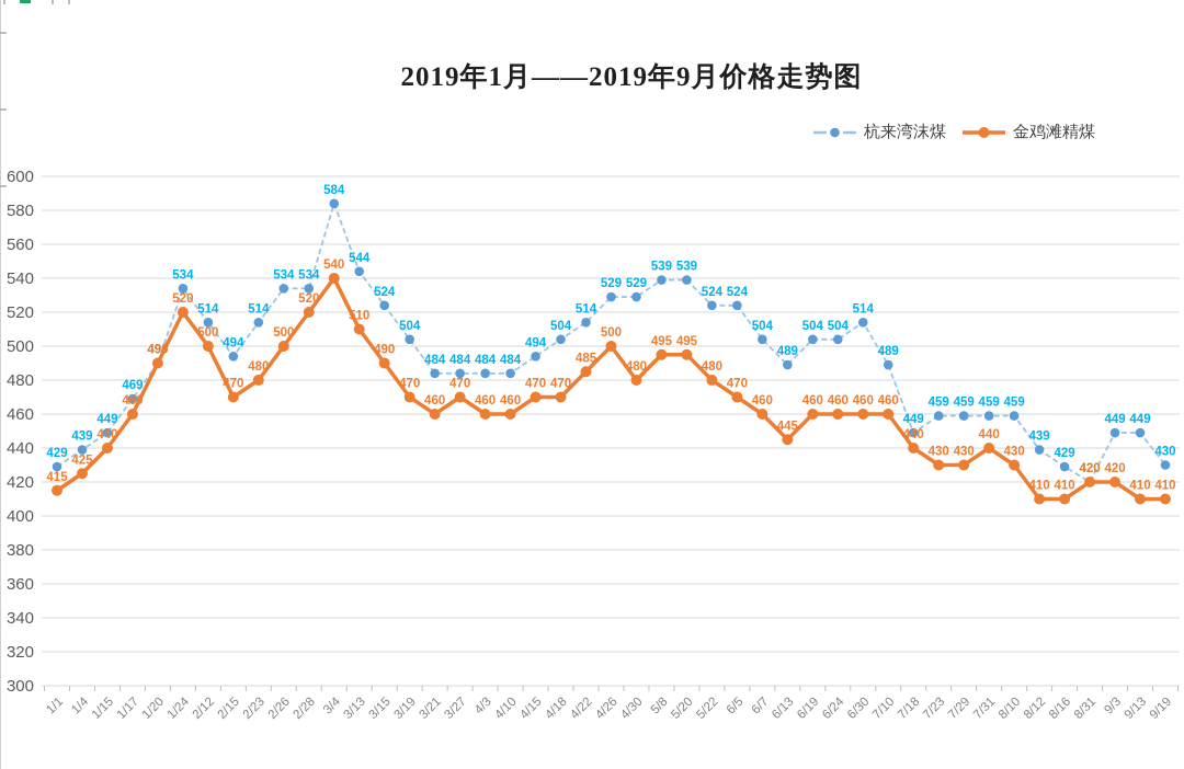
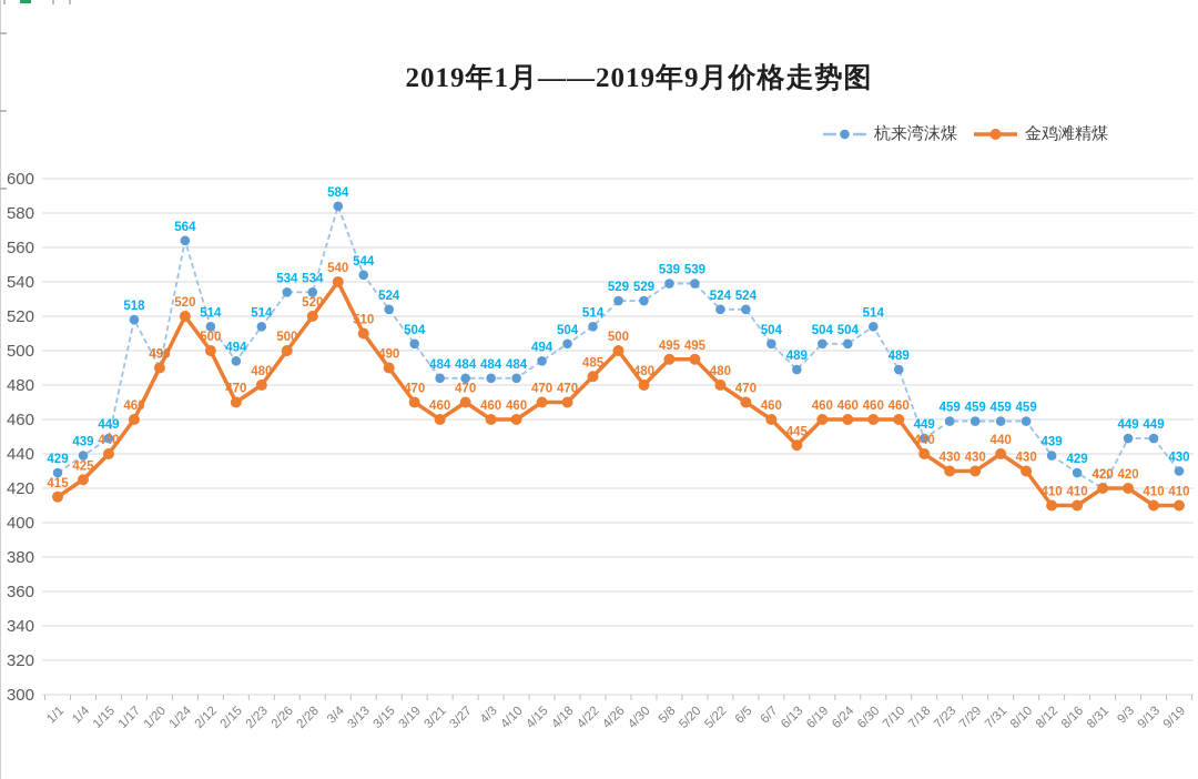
杭来湾沫煤/1/17: 469 -> 518
杭来湾沫煤/1/24: 534 -> 564
